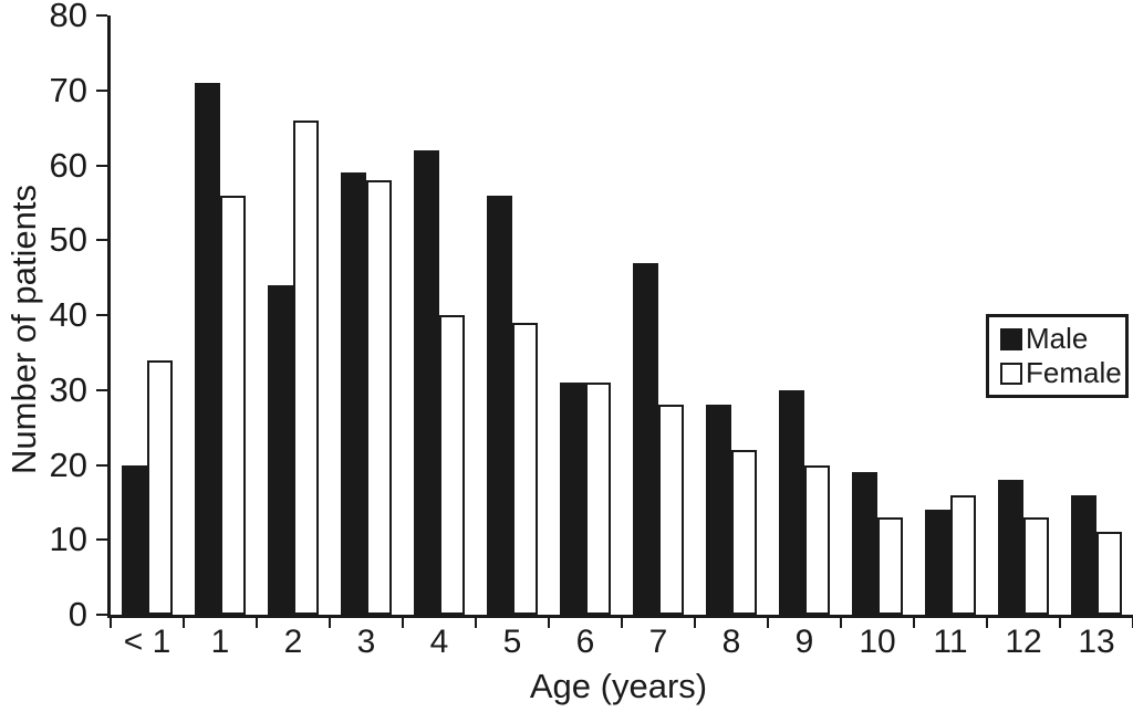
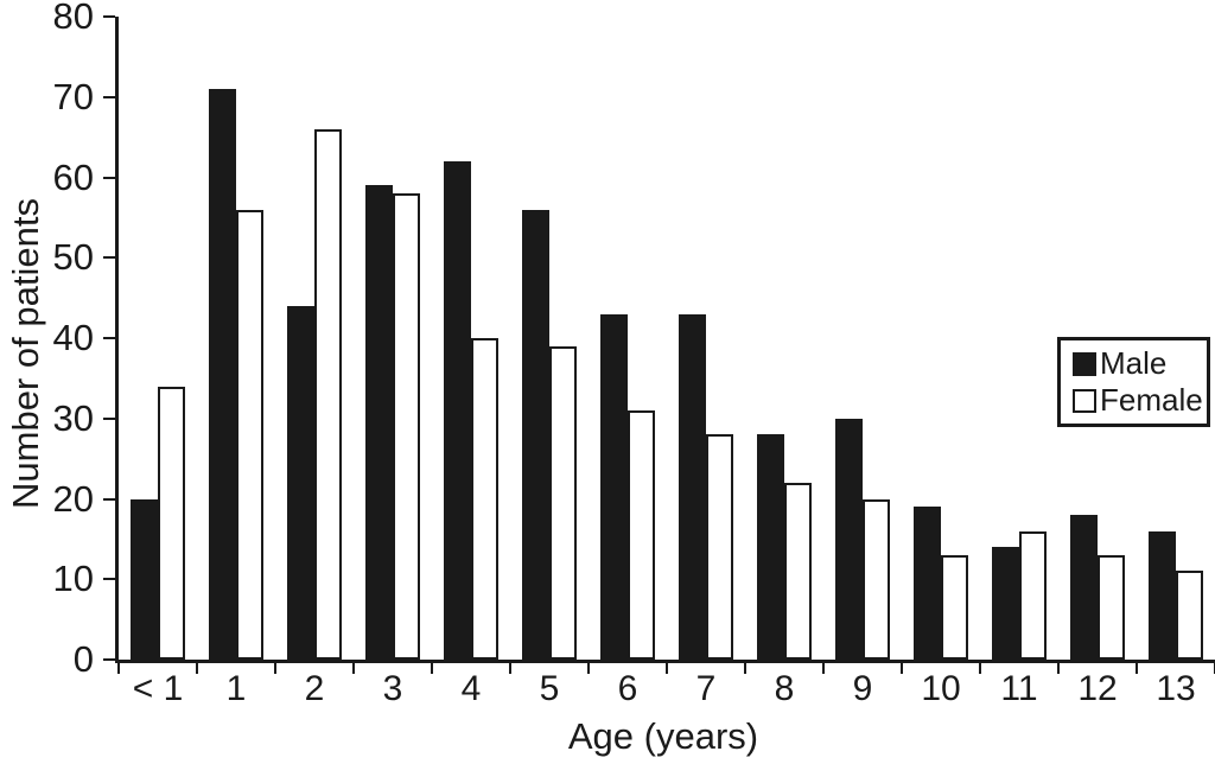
Male/6: 31 -> 43
Male/7: 47 -> 43
